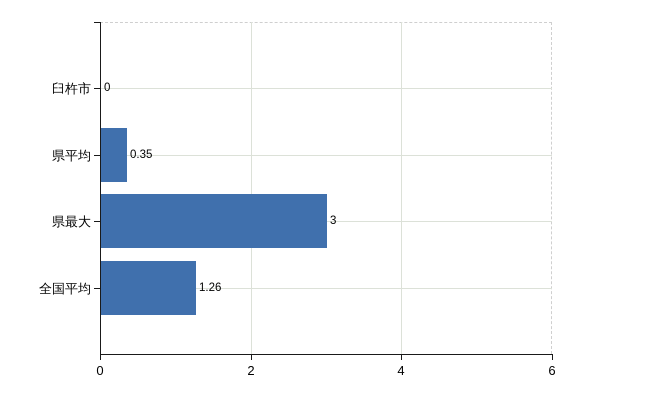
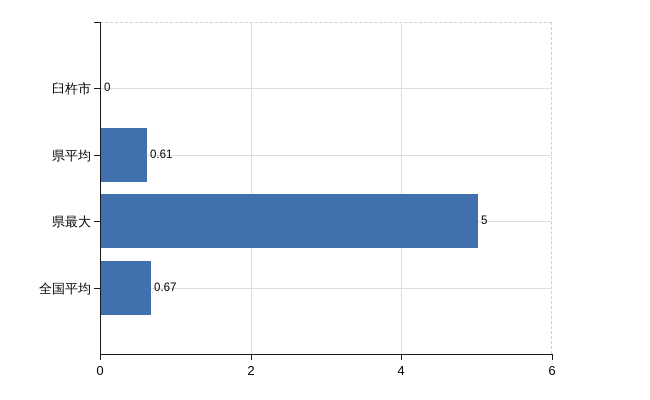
県平均: 0.35 -> 0.61
県最大: 3 -> 5
全国平均: 1.26 -> 0.67
